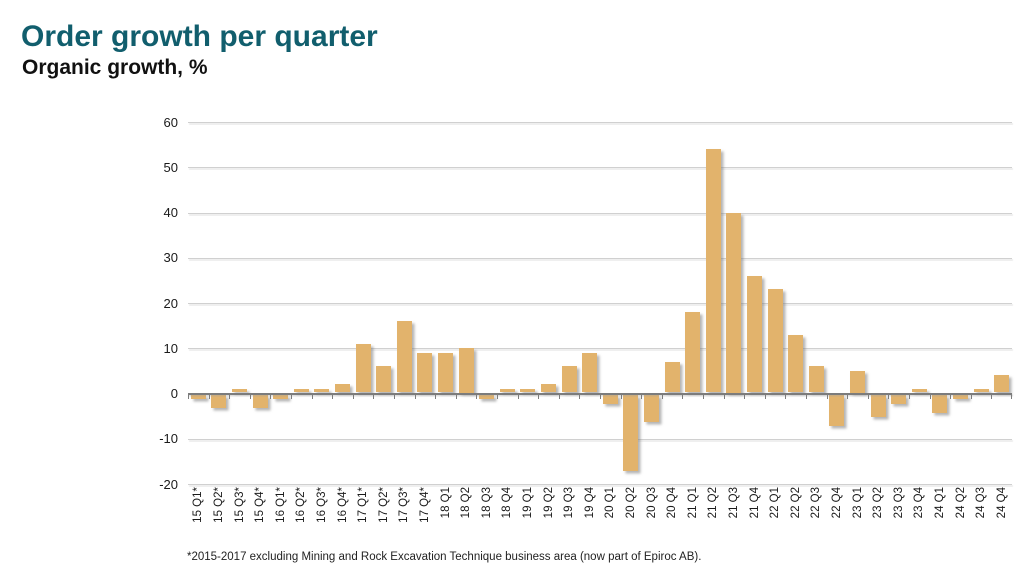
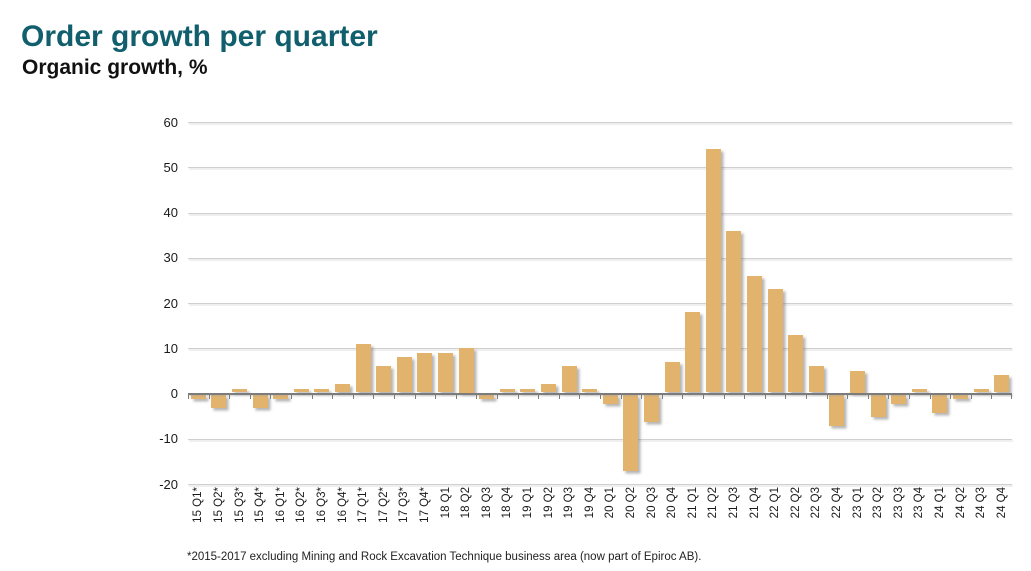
17 Q3*: 16 -> 8
19 Q4: 9 -> 1
21 Q3: 40 -> 36
